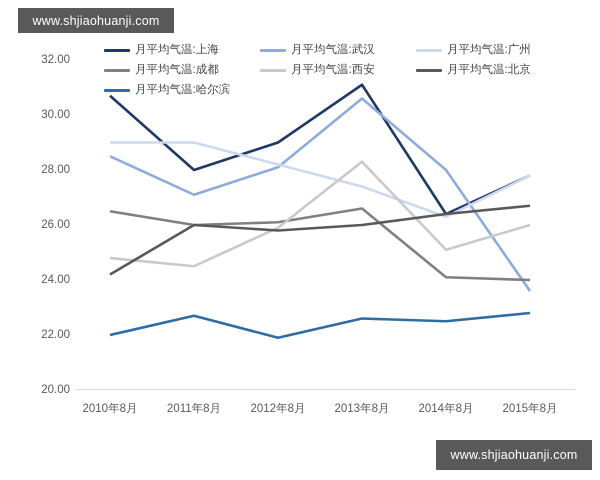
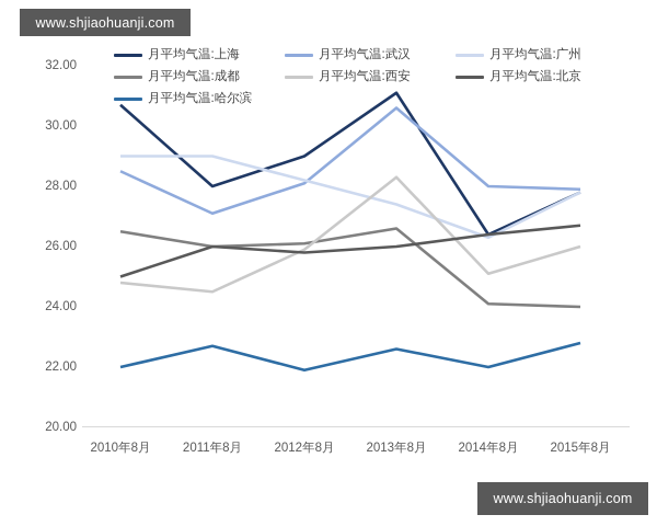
月平均气温:北京/2010年8月: 24.2 -> 25.0
月平均气温:哈尔滨/2014年8月: 22.5 -> 22.0
月平均气温:武汉/2015年8月: 23.6 -> 27.9
